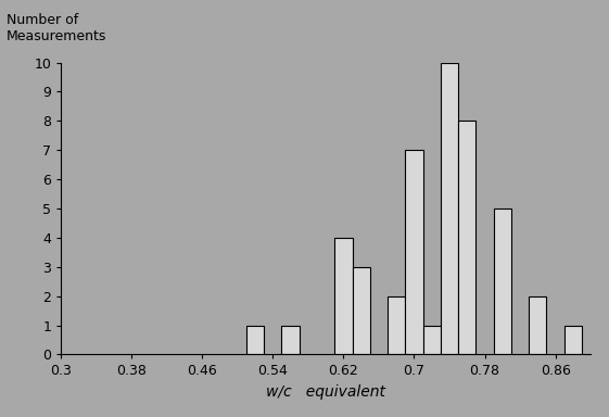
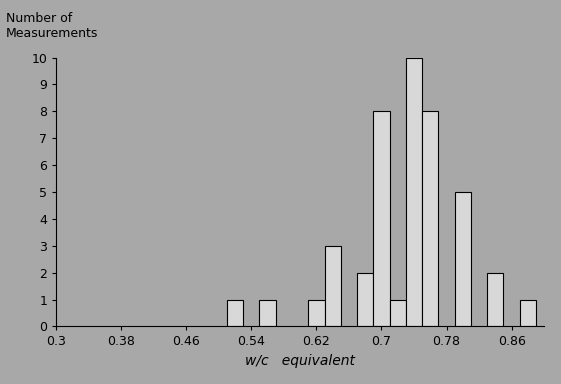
0.62: 4 -> 1
0.7: 7 -> 8
